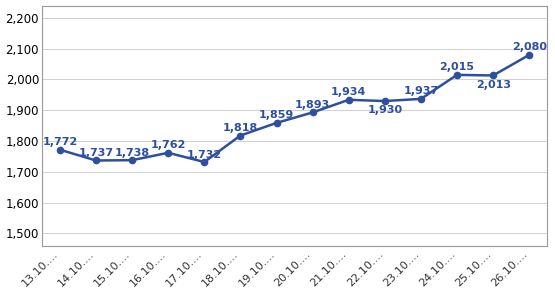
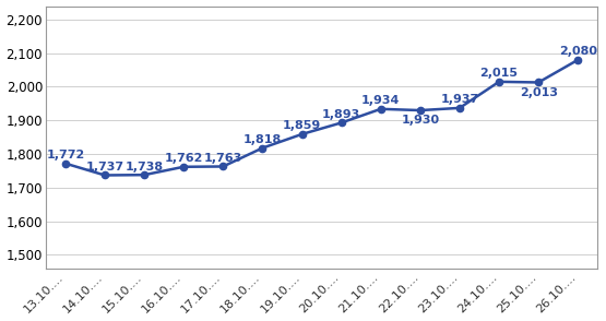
17.10....: 1,732 -> 1,763
